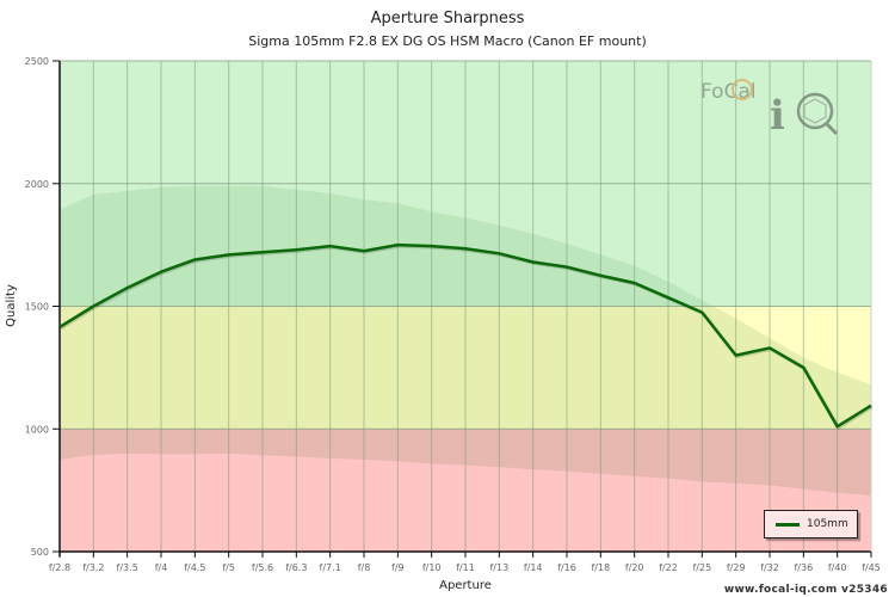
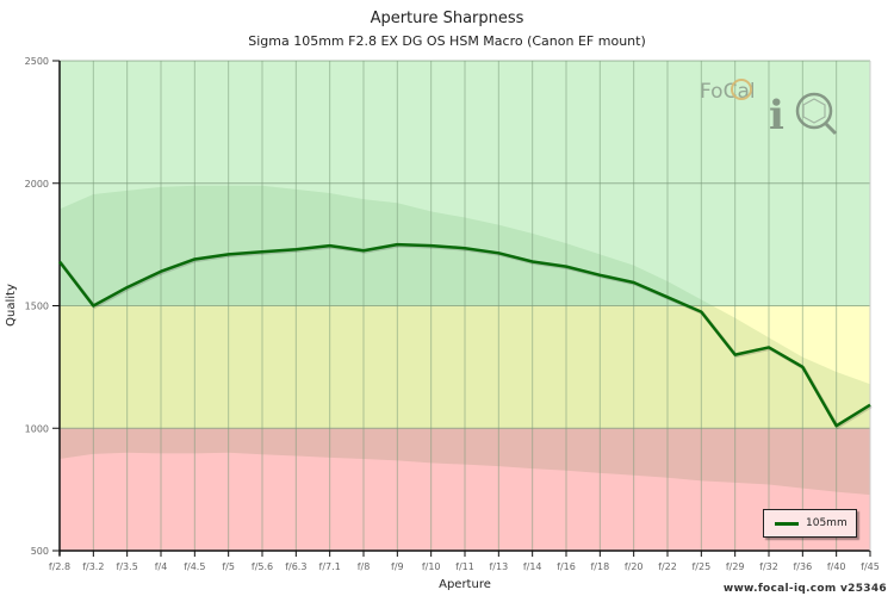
f/2.8: 1420 -> 1680
